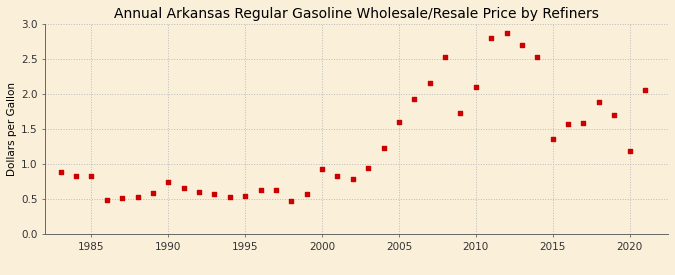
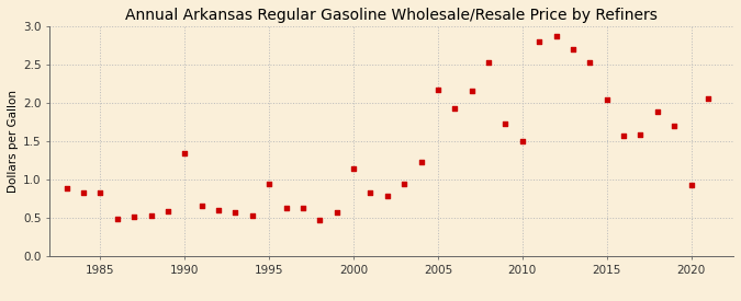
1990: 0.74 -> 1.34
1995: 0.54 -> 0.94
2000: 0.92 -> 1.14
2005: 1.60 -> 2.16
2010: 2.10 -> 1.50
2015: 1.36 -> 2.04
2020: 1.18 -> 0.92
